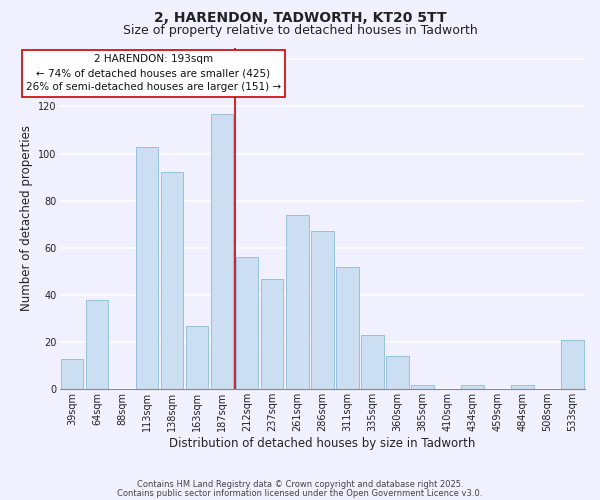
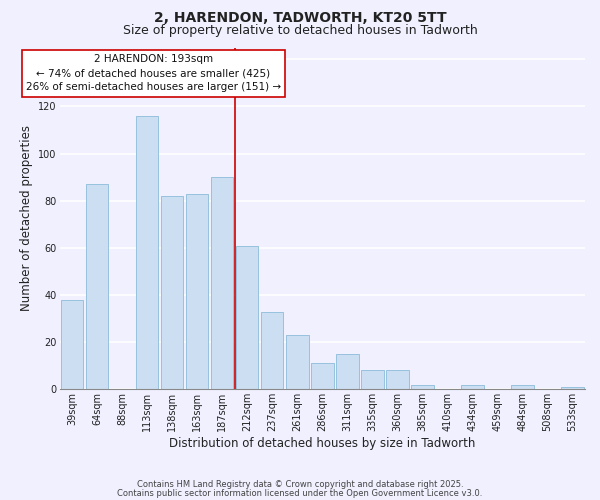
39sqm: 13 -> 38
64sqm: 38 -> 87
113sqm: 103 -> 116
138sqm: 92 -> 82
163sqm: 27 -> 83
187sqm: 117 -> 90
212sqm: 56 -> 61
237sqm: 47 -> 33
261sqm: 74 -> 23
286sqm: 67 -> 11
311sqm: 52 -> 15
335sqm: 23 -> 8
360sqm: 14 -> 8
533sqm: 21 -> 1
